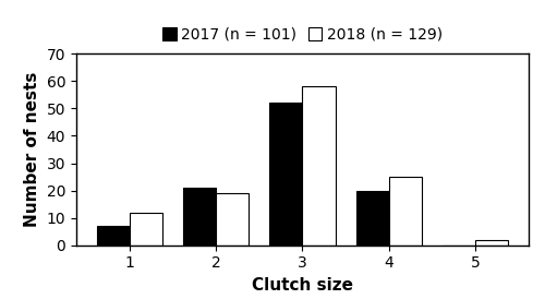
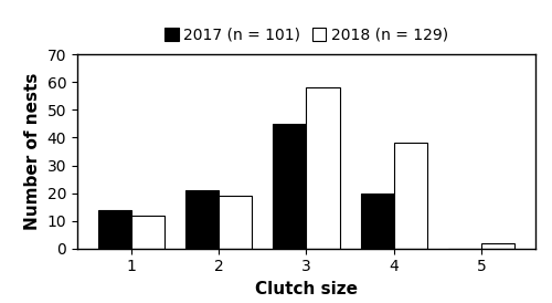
2017 (n = 101)/1: 7 -> 14
2017 (n = 101)/3: 52 -> 45
2018 (n = 129)/4: 25 -> 38
